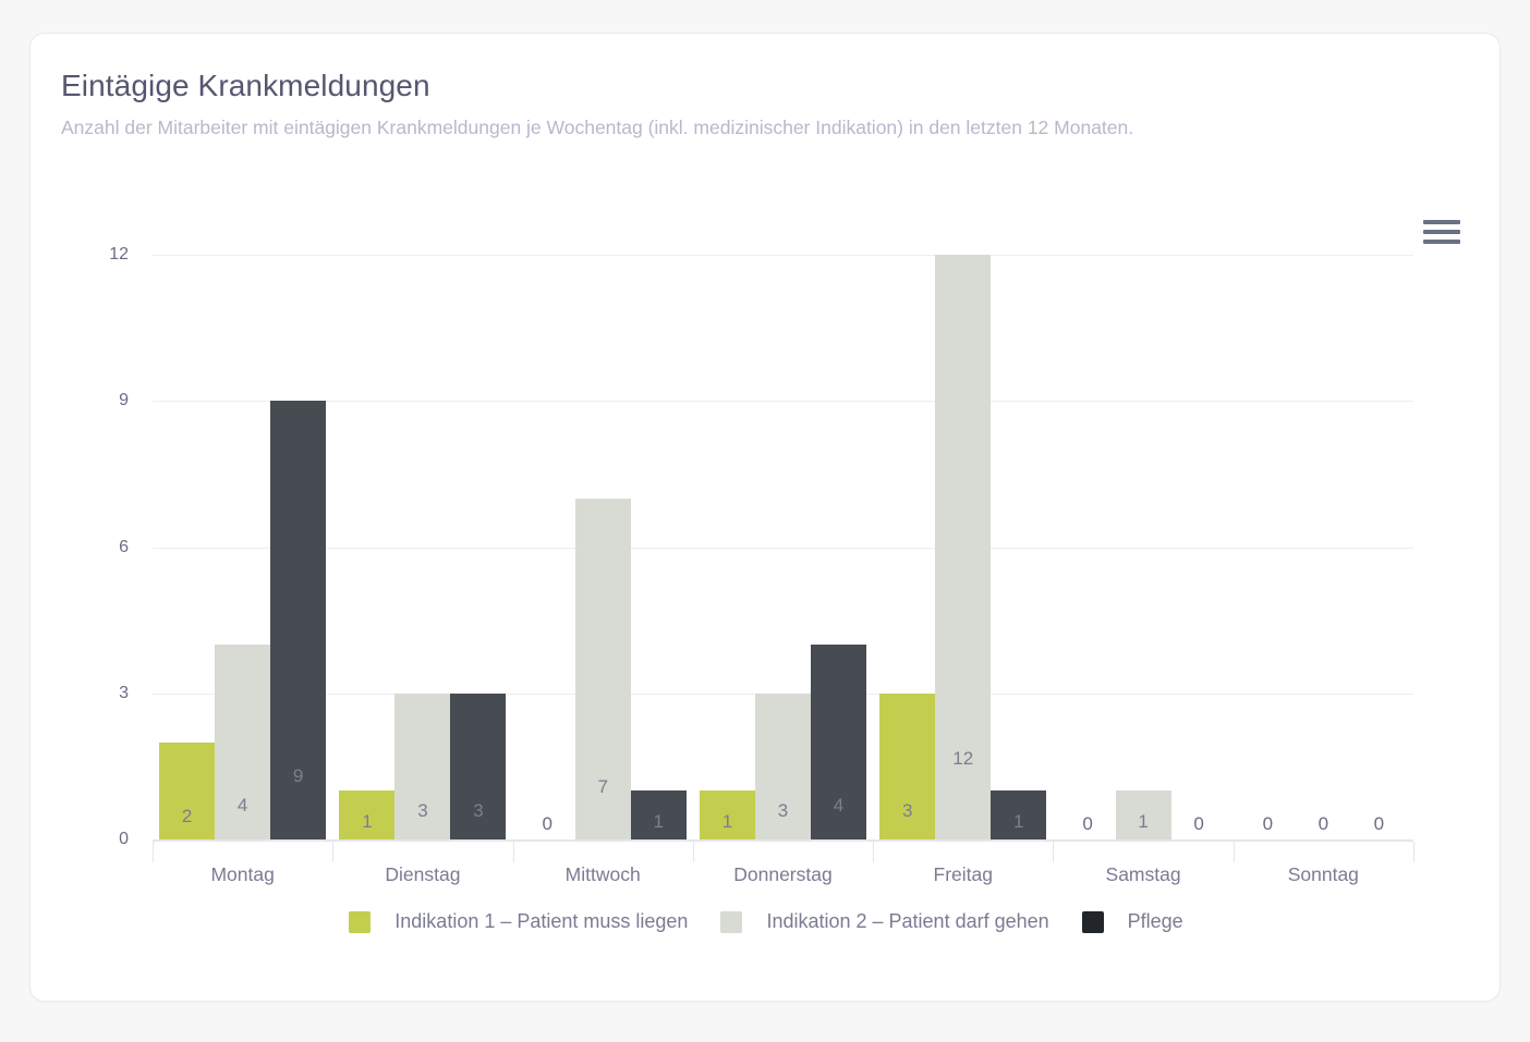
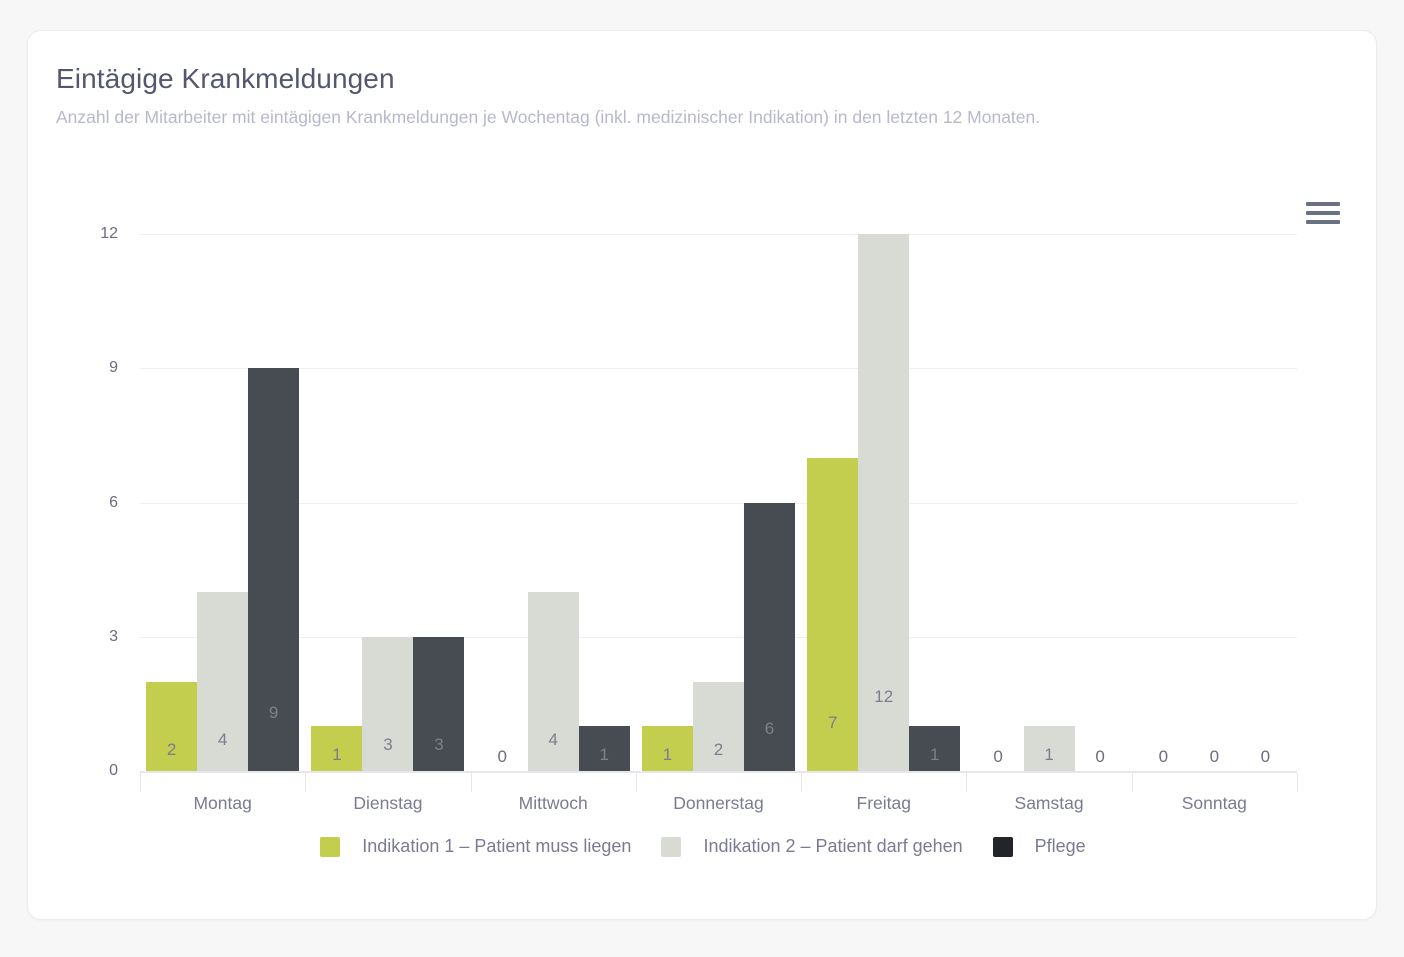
Indikation 2 – Patient darf gehen/Mittwoch: 7 -> 4
Indikation 2 – Patient darf gehen/Donnerstag: 3 -> 2
Pflege/Donnerstag: 4 -> 6
Indikation 1 – Patient muss liegen/Freitag: 3 -> 7
